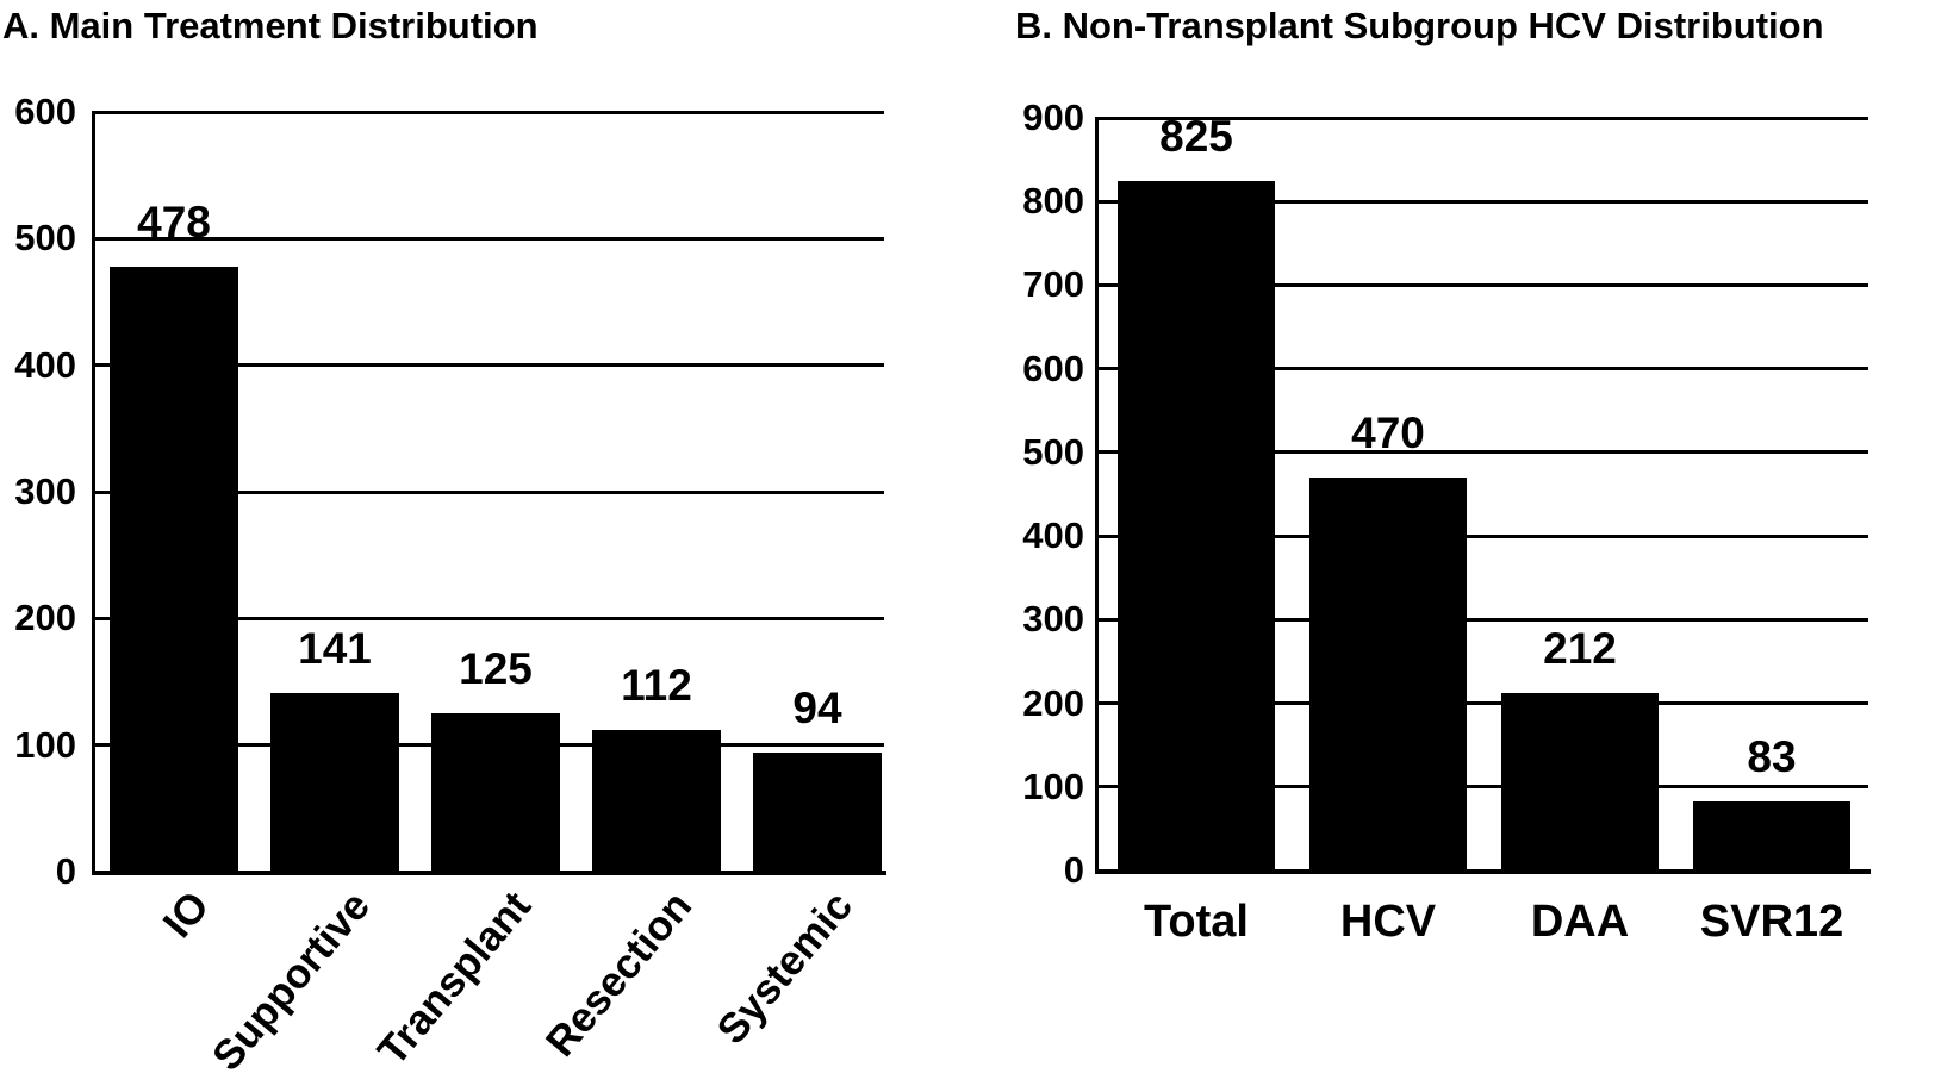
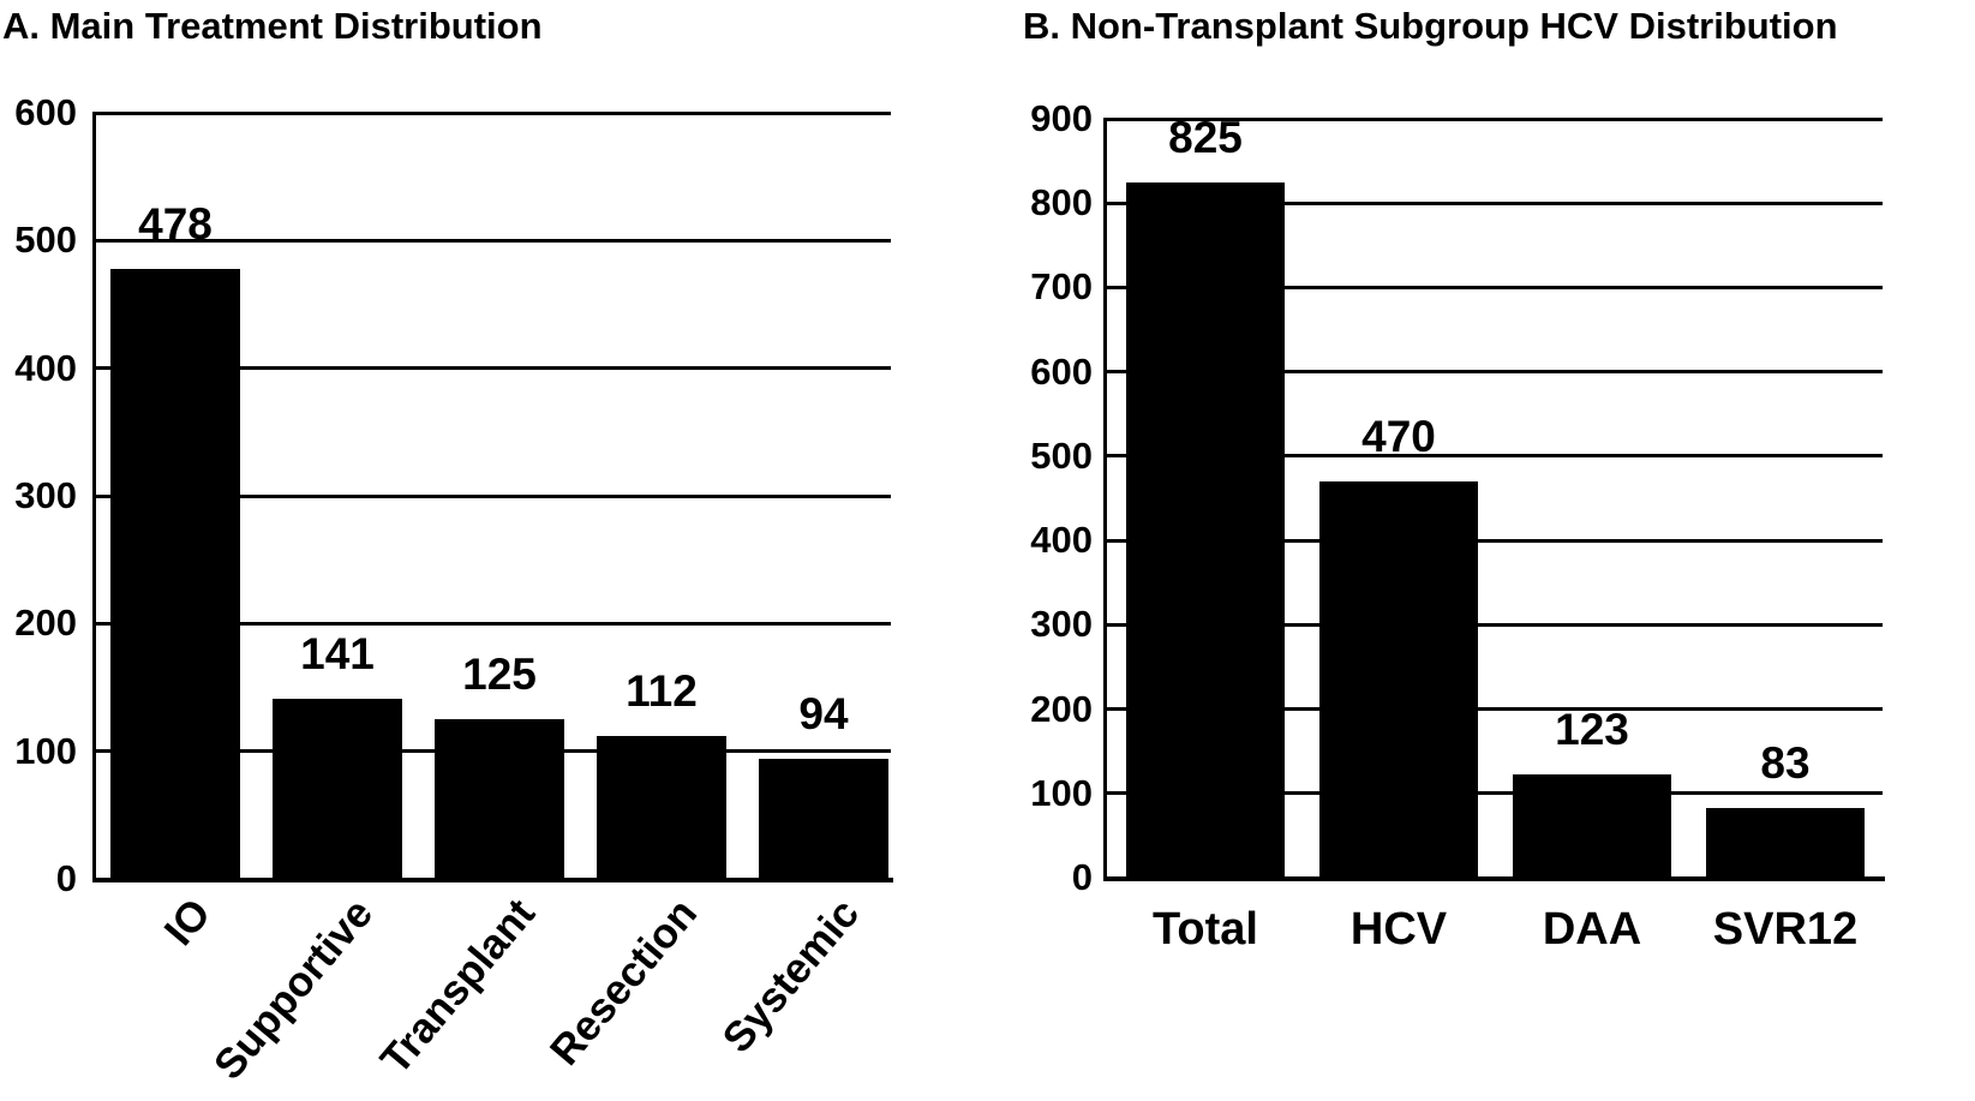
B. Non-Transplant Subgroup HCV Distribution/DAA: 212 -> 123
